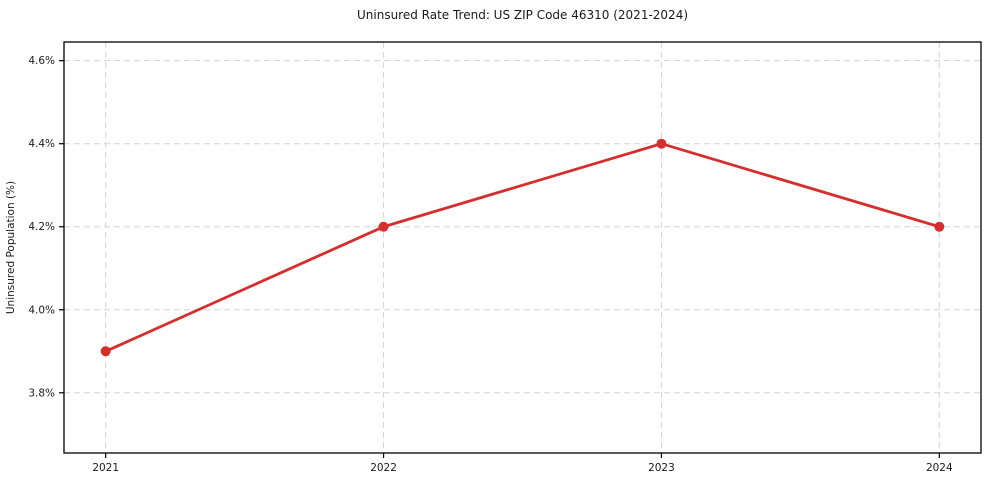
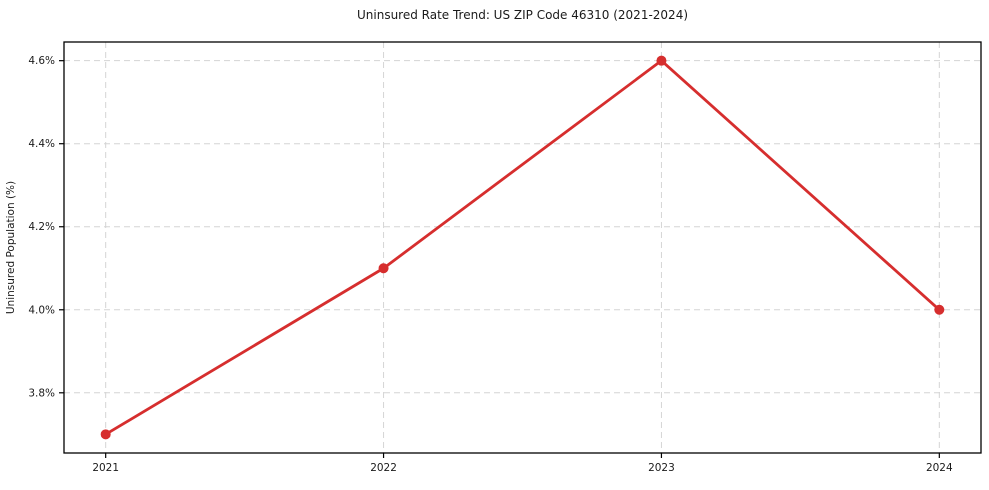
2021: 3.9% -> 3.7%
2022: 4.2% -> 4.1%
2023: 4.4% -> 4.6%
2024: 4.2% -> 4.0%
